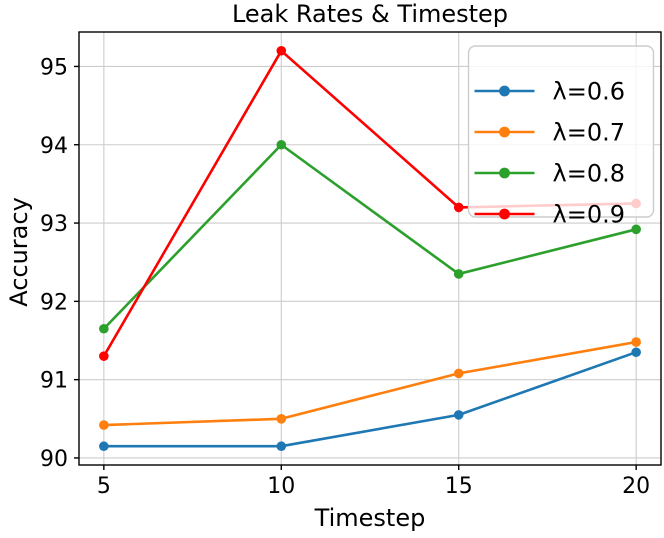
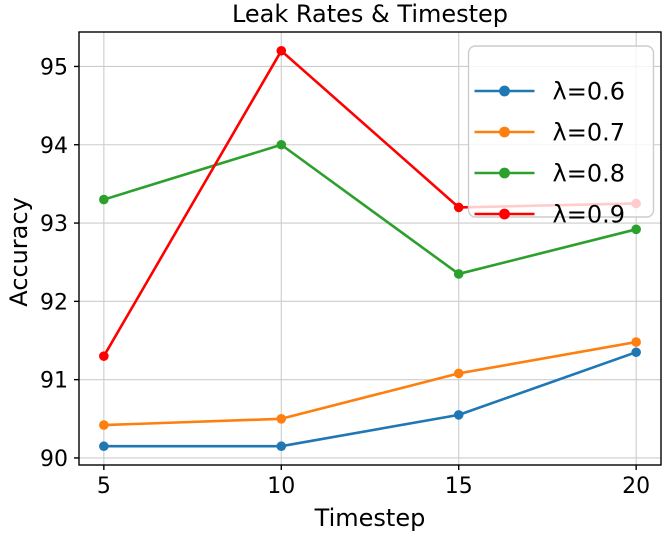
λ=0.8/5: 91.7 -> 93.3
